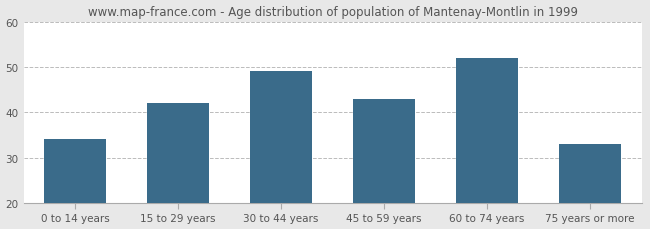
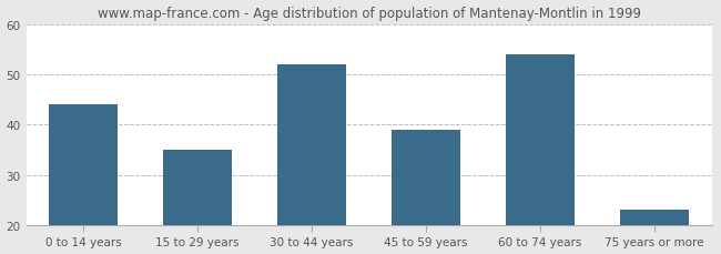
0 to 14 years: 34 -> 44
15 to 29 years: 42 -> 35
30 to 44 years: 49 -> 52
45 to 59 years: 43 -> 39
60 to 74 years: 52 -> 54
75 years or more: 33 -> 23
